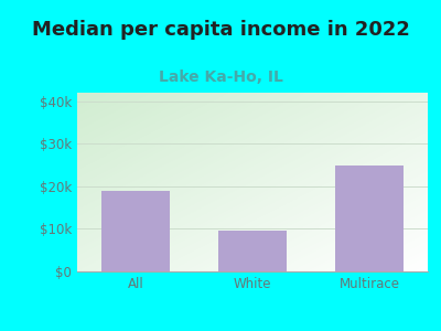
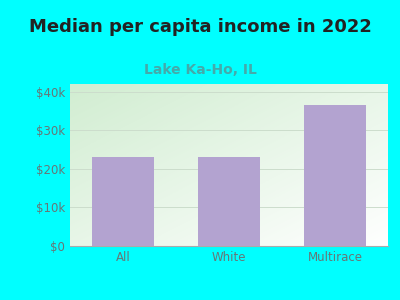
All: $19.0k -> $23.0k
White: $9.5k -> $23.2k
Multirace: $25.0k -> $36.5k
